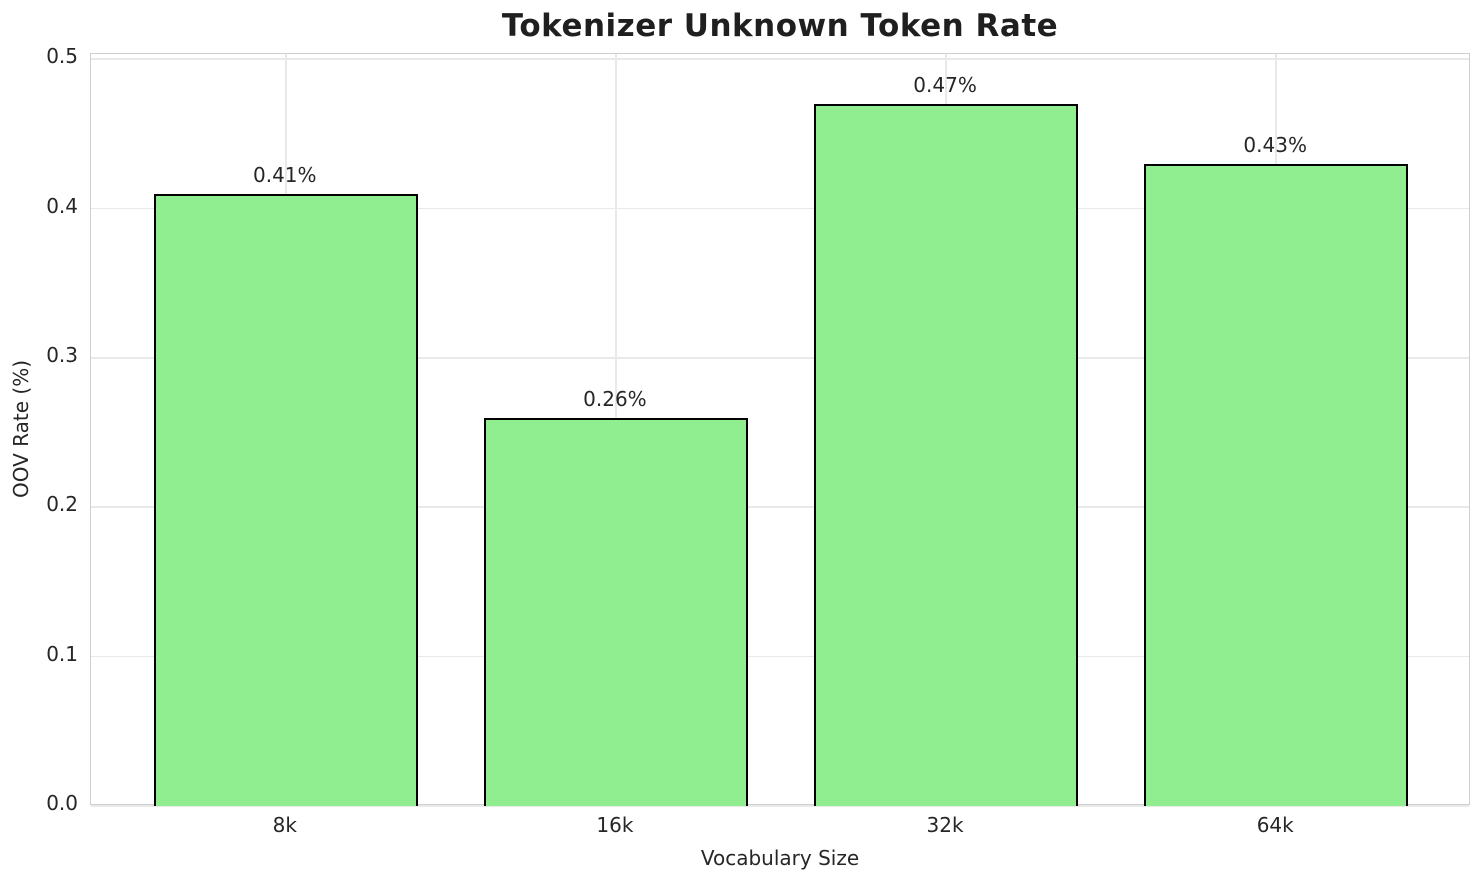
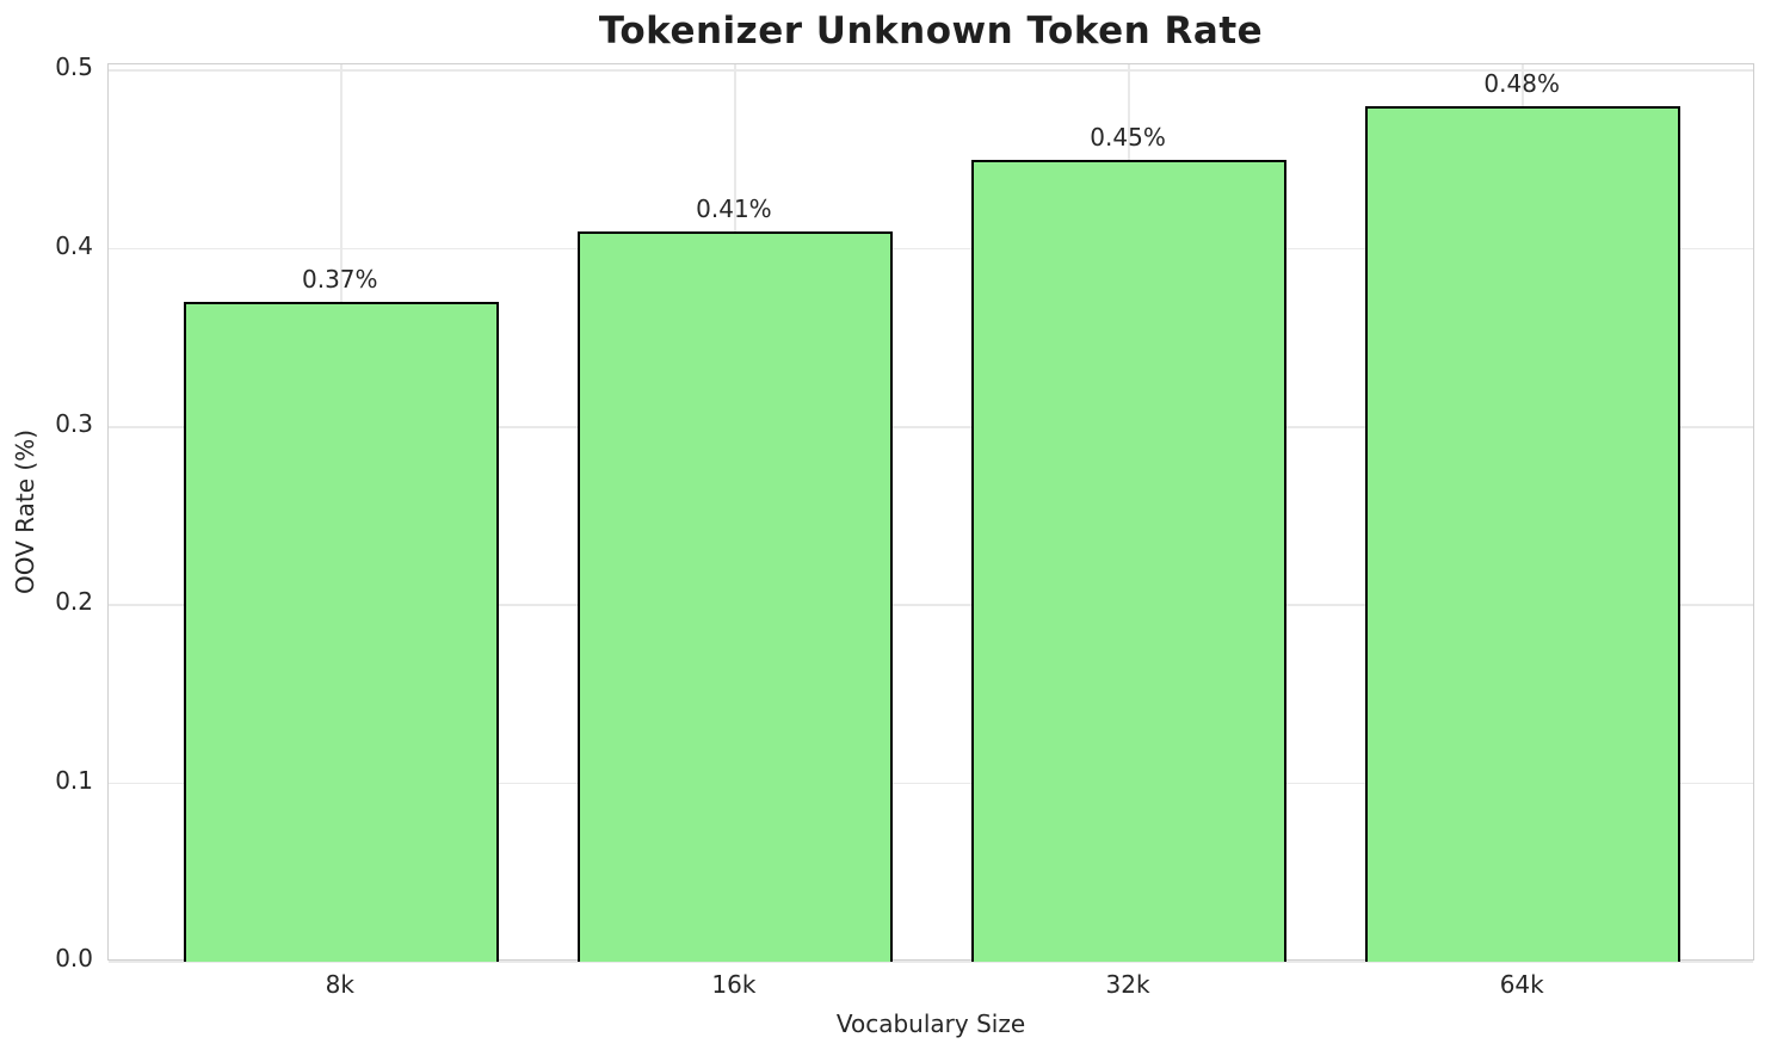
8k: 0.41% -> 0.37%
16k: 0.26% -> 0.41%
32k: 0.47% -> 0.45%
64k: 0.43% -> 0.48%
